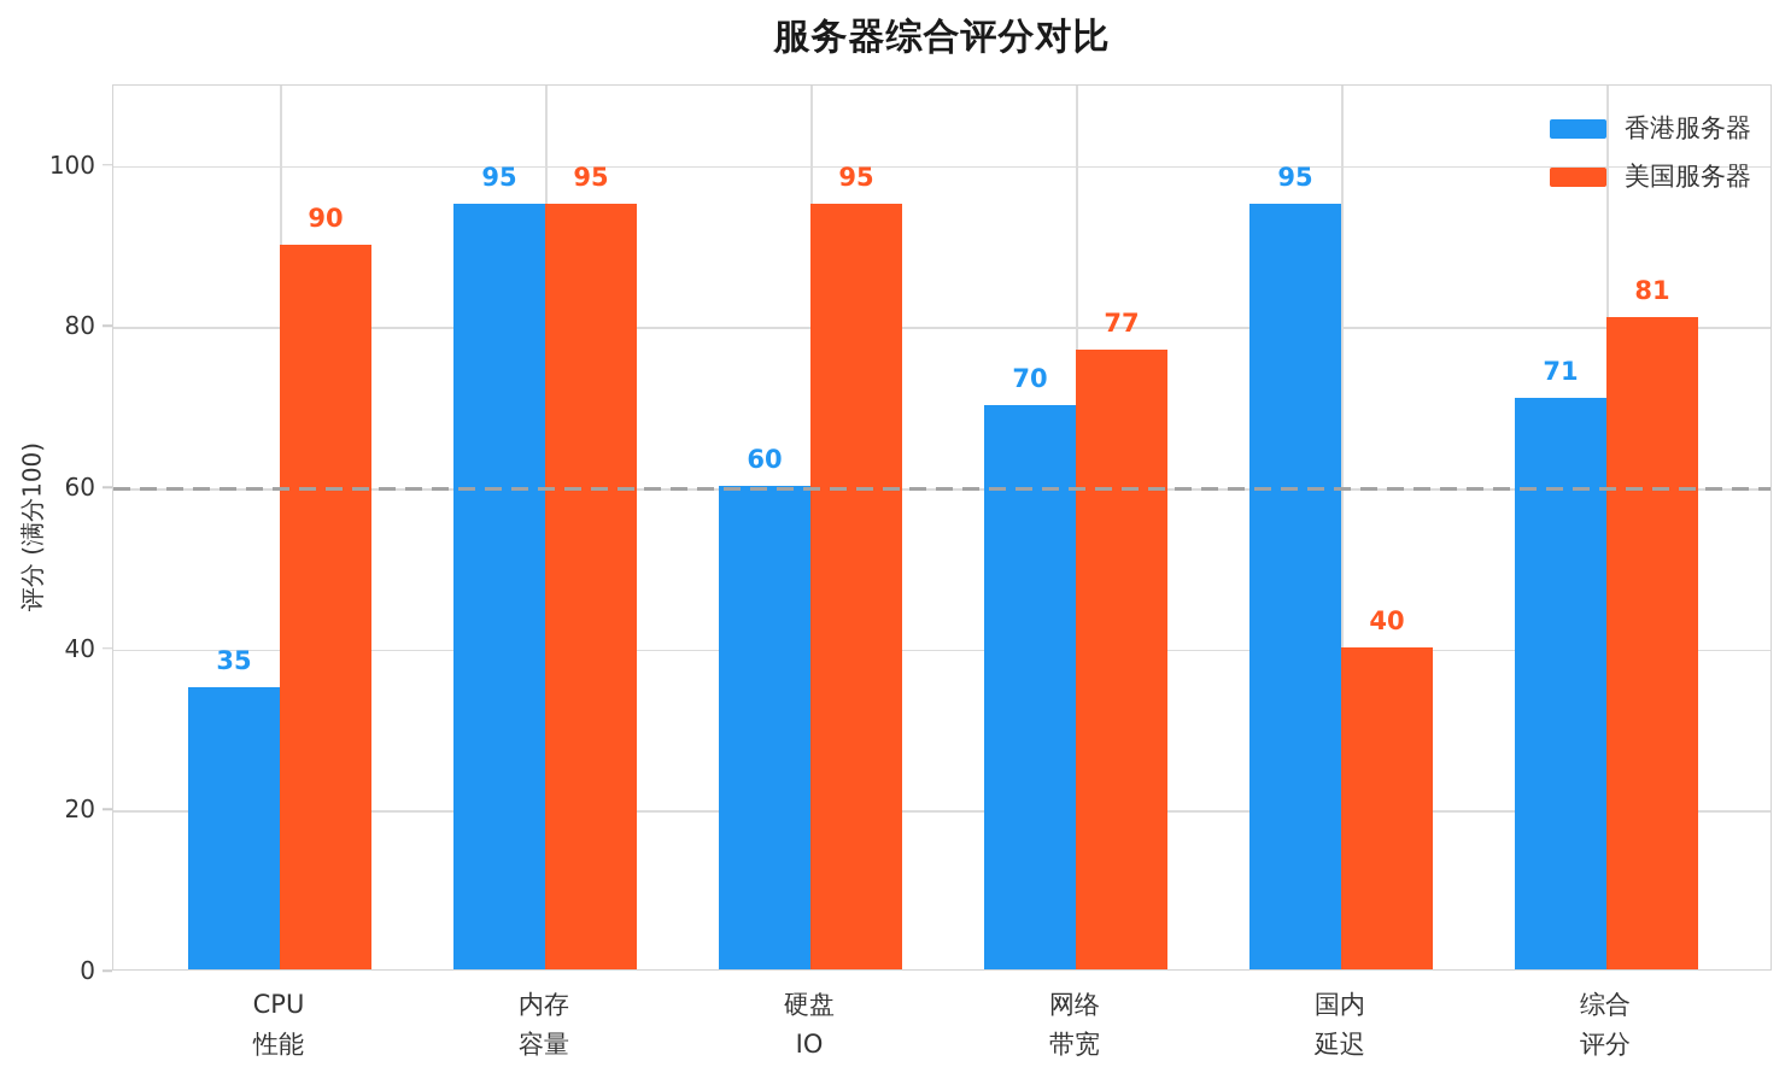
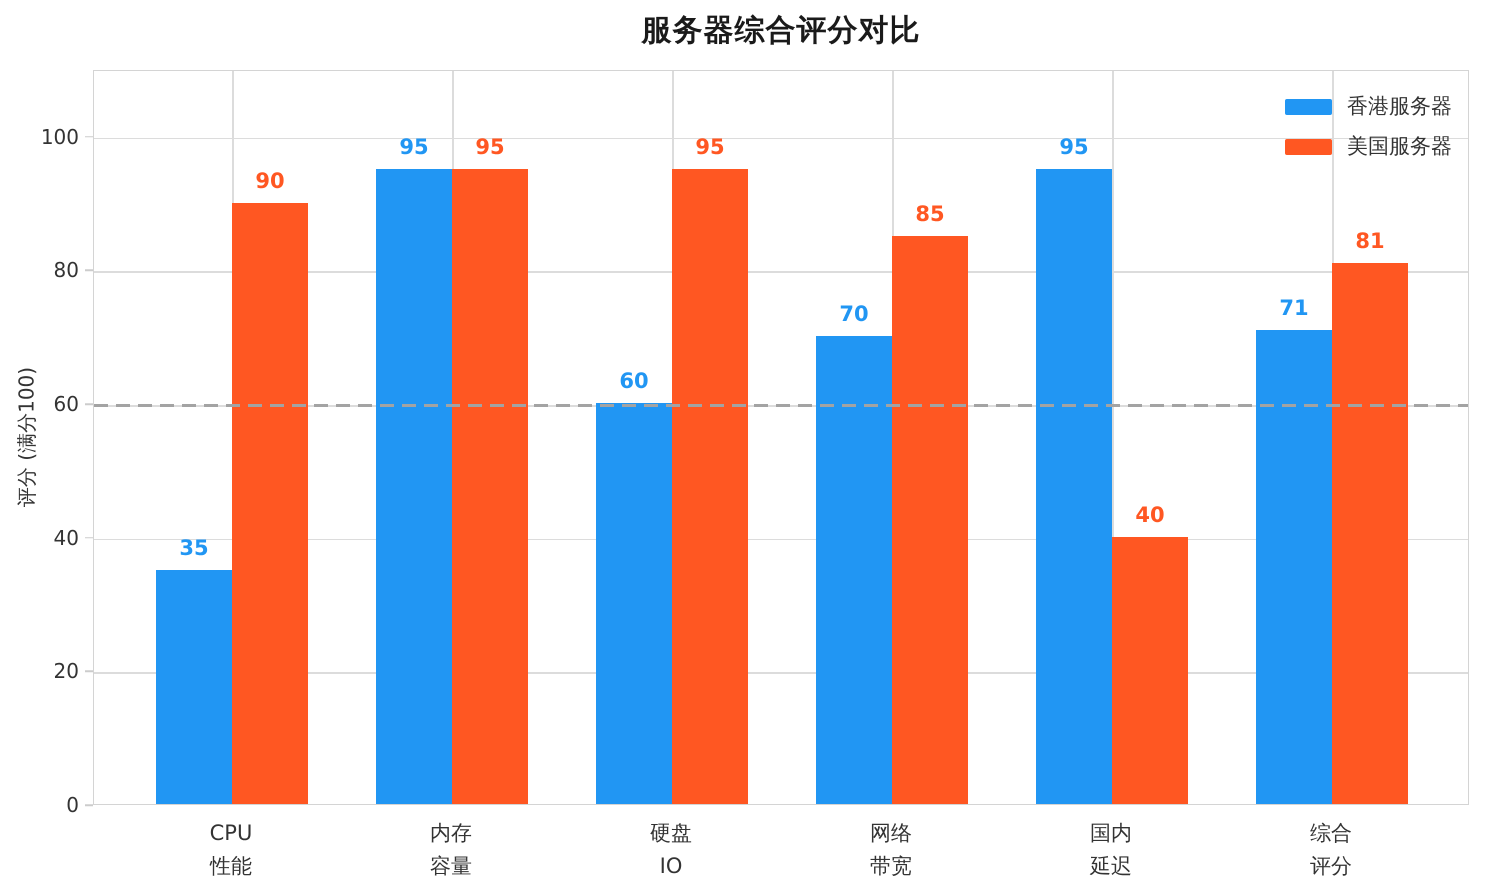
美国服务器/网络 带宽: 77 -> 85
